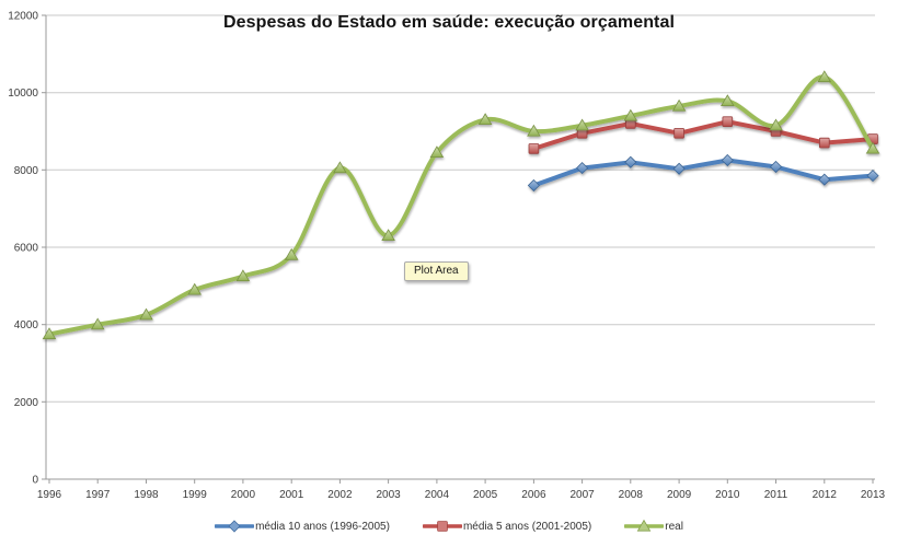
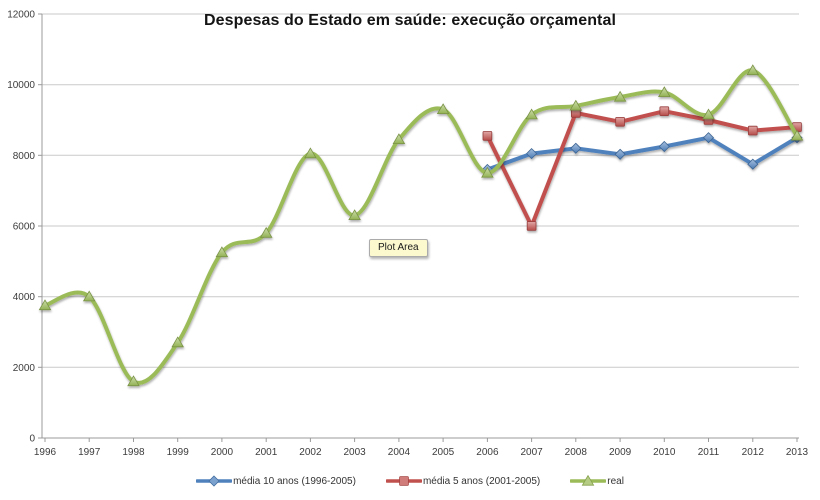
real/1998: 4200 -> 1600
real/1999: 4900 -> 2700
real/2006: 9000 -> 7500
média 5 anos (2001-2005)/2007: 9000 -> 6000
média 10 anos (1996-2005)/2011: 8100 -> 8500
média 10 anos (1996-2005)/2013: 7800 -> 8500
